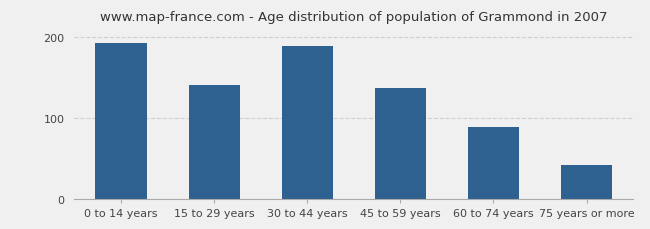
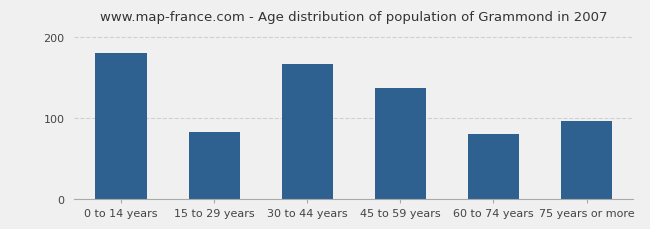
0 to 14 years: 192 -> 180
15 to 29 years: 140 -> 82
30 to 44 years: 188 -> 166
60 to 74 years: 88 -> 80
75 years or more: 42 -> 96
